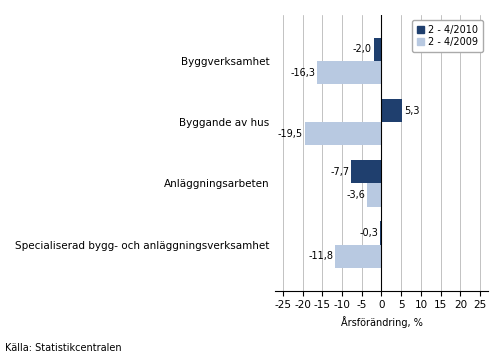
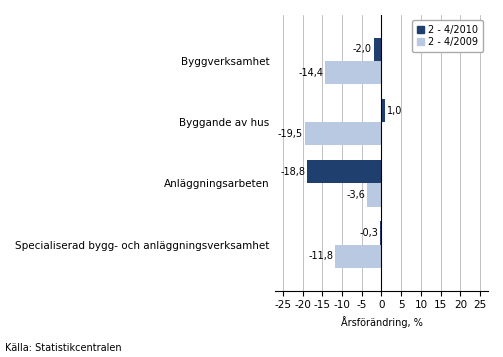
2 - 4/2009/Byggverksamhet: -16,3 -> -14,4
2 - 4/2010/Byggande av hus: 5,3 -> 1,0
2 - 4/2010/Anläggningsarbeten: -7,7 -> -18,8
